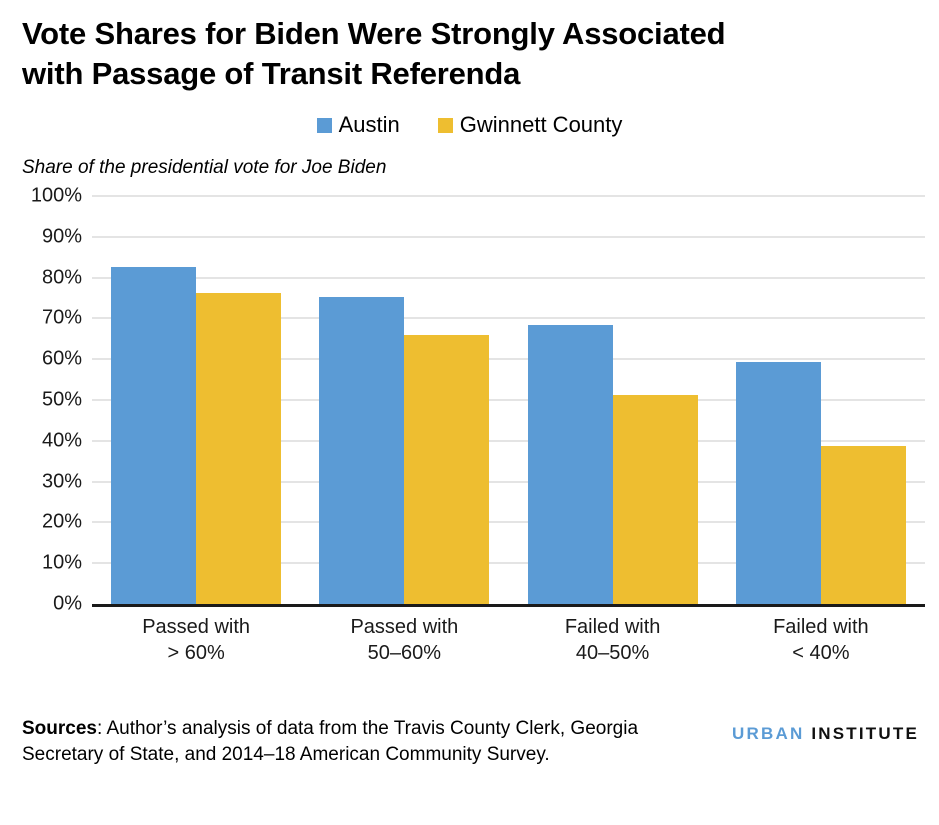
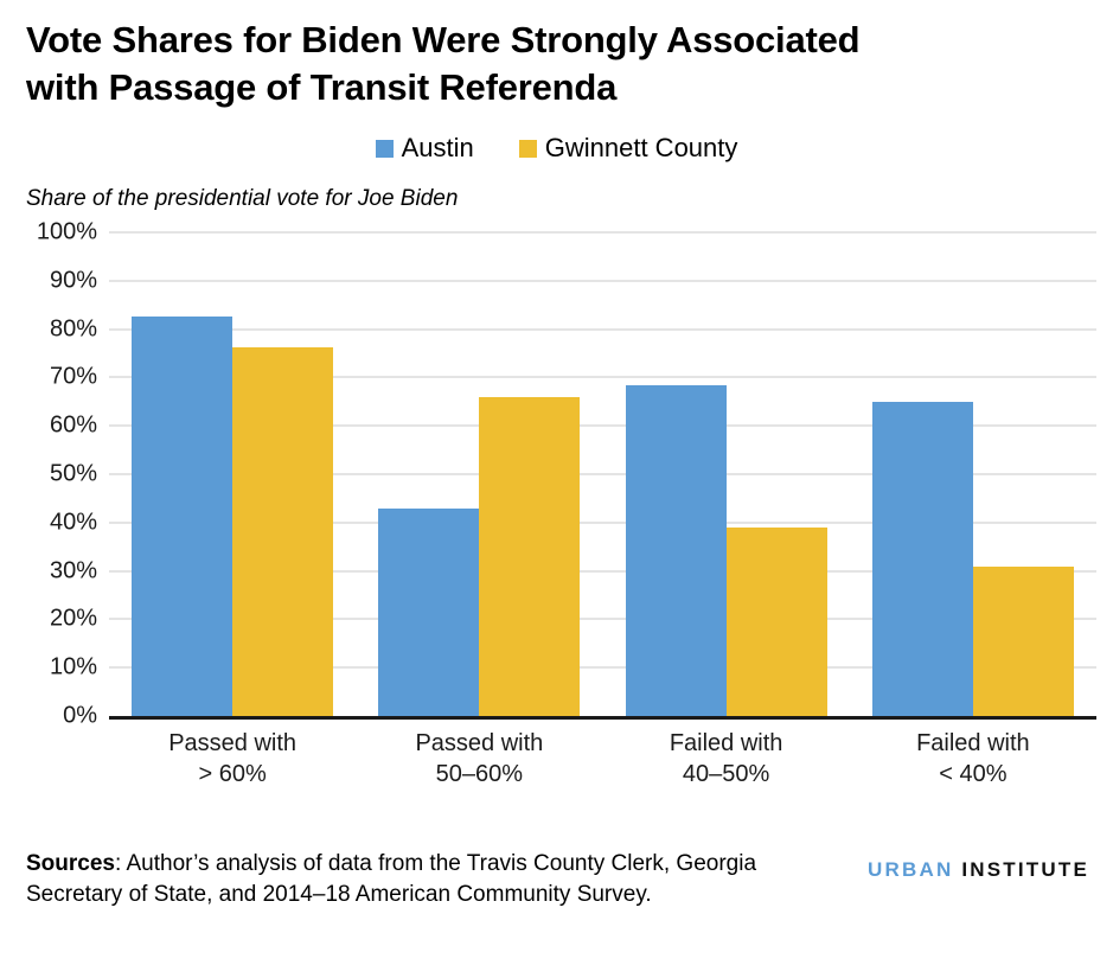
Austin/Passed with 50–60%: 75% -> 43%
Gwinnett County/Failed with 40–50%: 51% -> 39%
Austin/Failed with < 40%: 59% -> 65%
Gwinnett County/Failed with < 40%: 39% -> 31%
